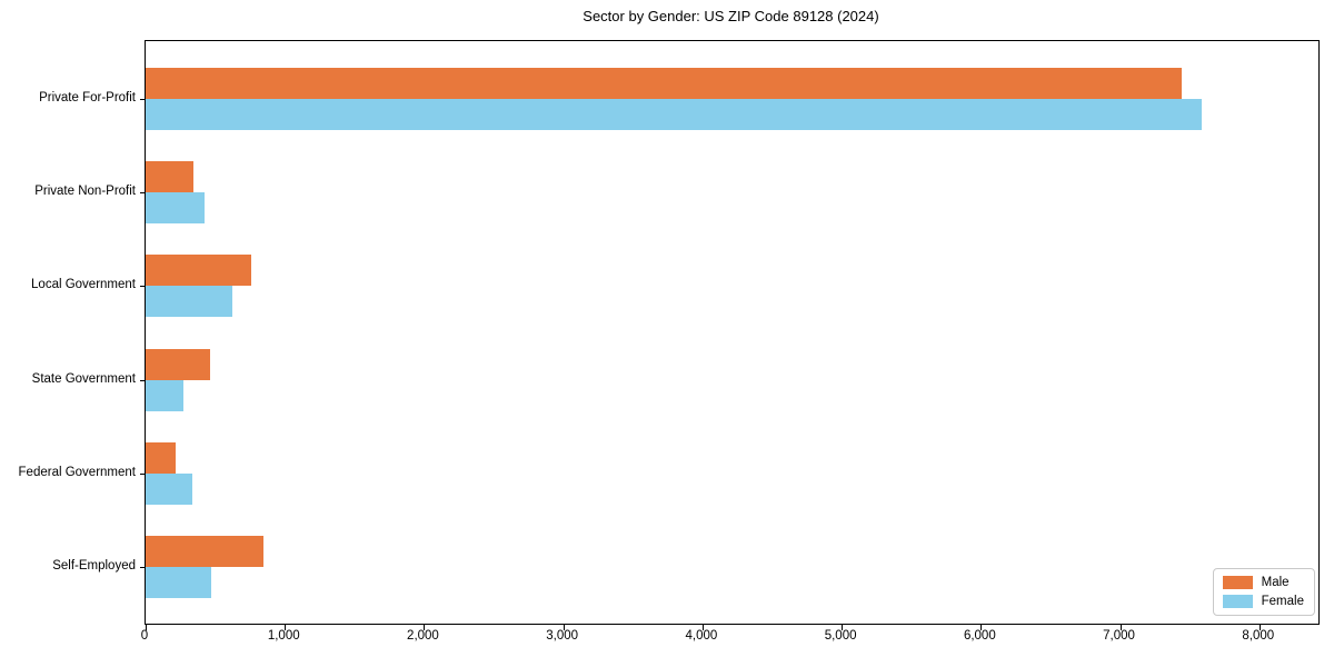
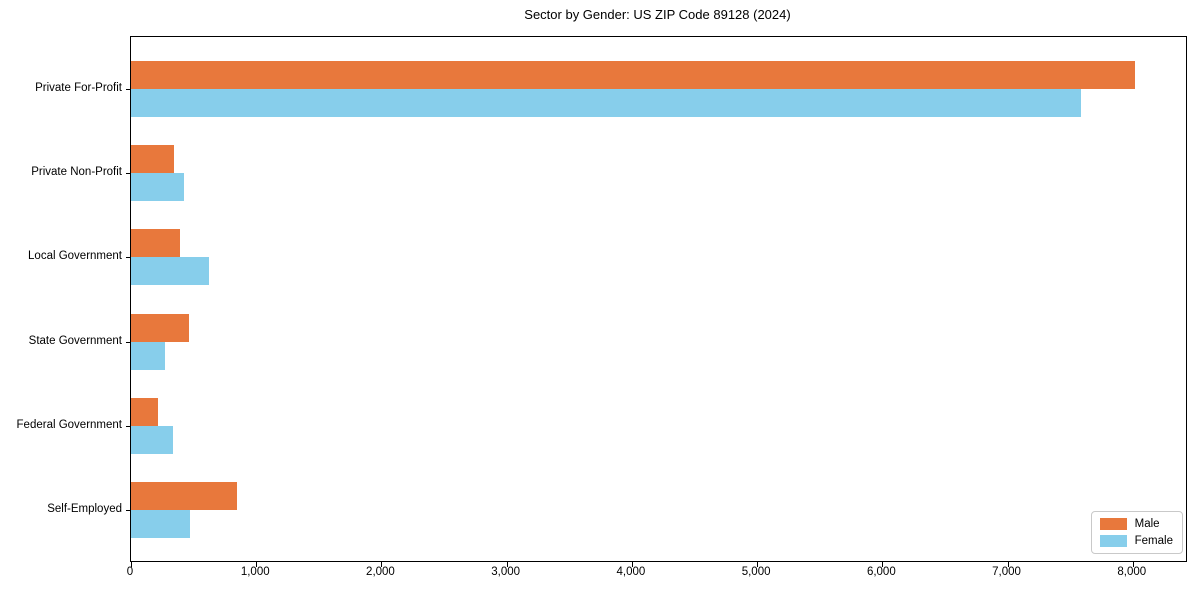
Male/Private For-Profit: 7440 -> 8020
Male/Local Government: 760 -> 390
